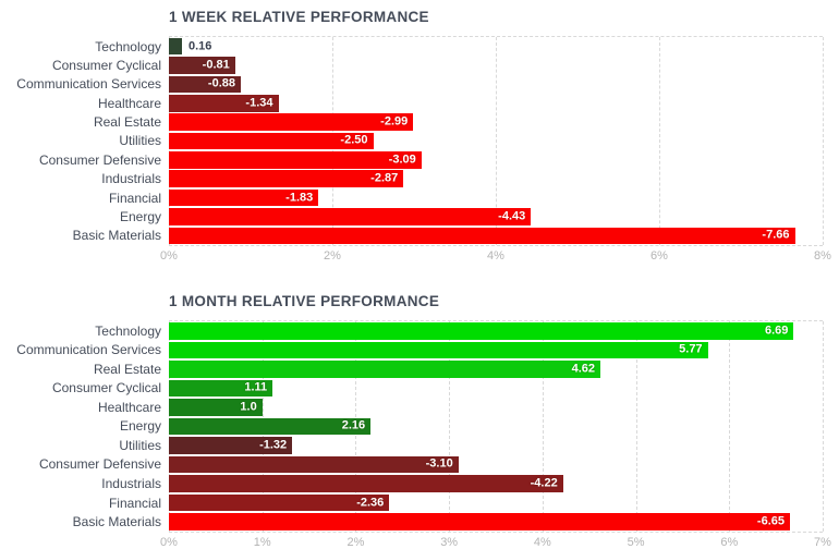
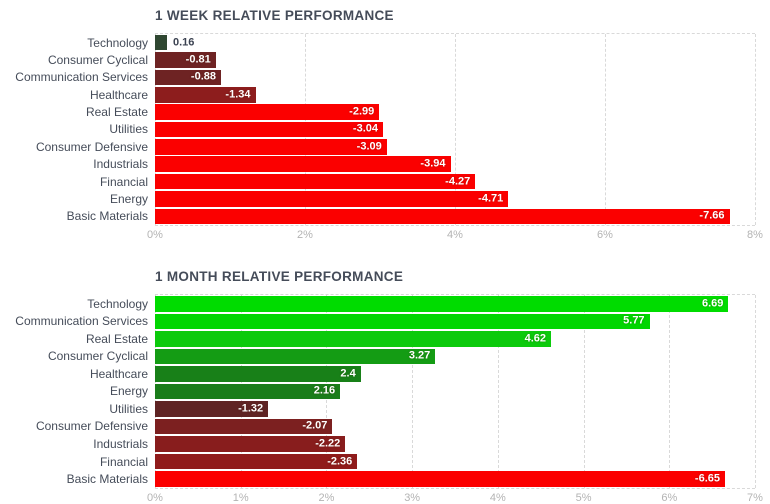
1 WEEK RELATIVE PERFORMANCE/Utilities: -2.50 -> -3.04
1 WEEK RELATIVE PERFORMANCE/Industrials: -2.87 -> -3.94
1 WEEK RELATIVE PERFORMANCE/Financial: -1.83 -> -4.27
1 WEEK RELATIVE PERFORMANCE/Energy: -4.43 -> -4.71
1 MONTH RELATIVE PERFORMANCE/Consumer Cyclical: 1.11 -> 3.27
1 MONTH RELATIVE PERFORMANCE/Healthcare: 1.0 -> 2.4
1 MONTH RELATIVE PERFORMANCE/Consumer Defensive: -3.10 -> -2.07
1 MONTH RELATIVE PERFORMANCE/Industrials: -4.22 -> -2.22
